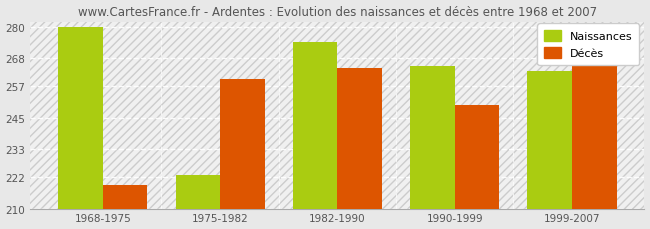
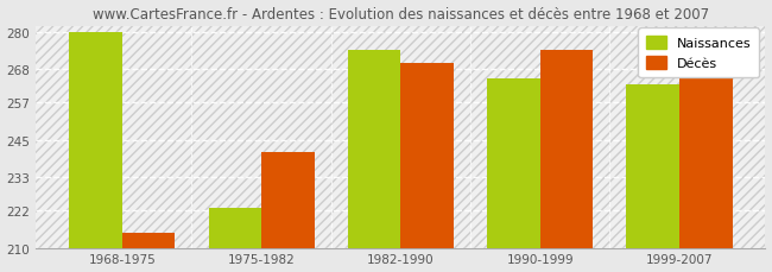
Décès/1968-1975: 219 -> 215
Décès/1975-1982: 260 -> 241
Décès/1982-1990: 264 -> 270
Décès/1990-1999: 250 -> 274
